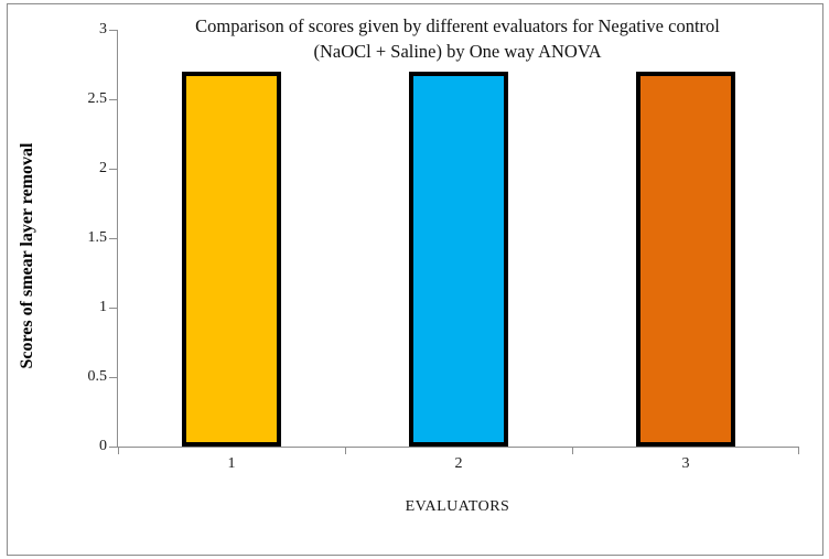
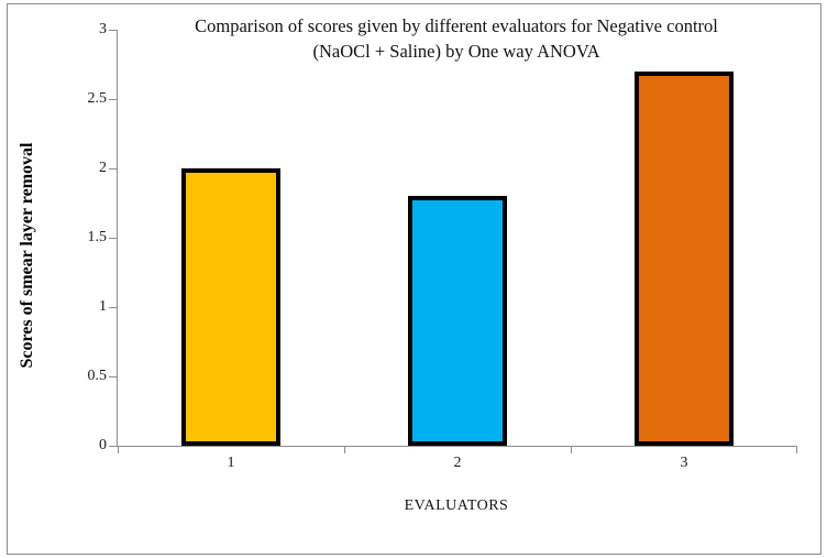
1: 2.7 -> 2.0
2: 2.7 -> 1.8
